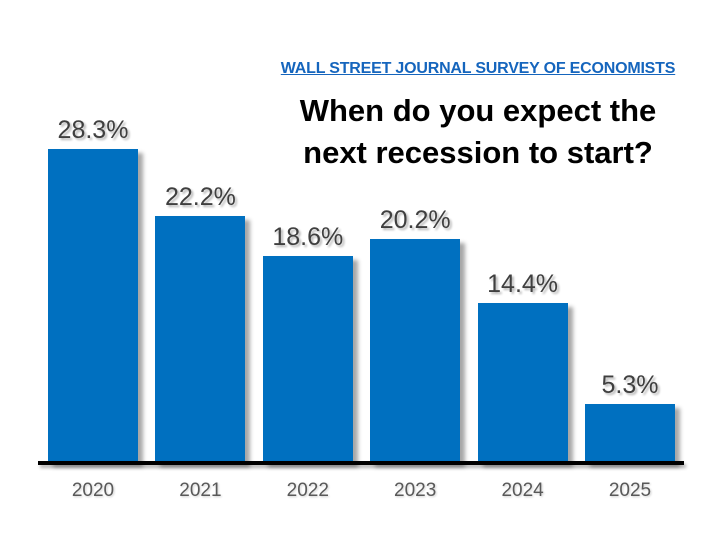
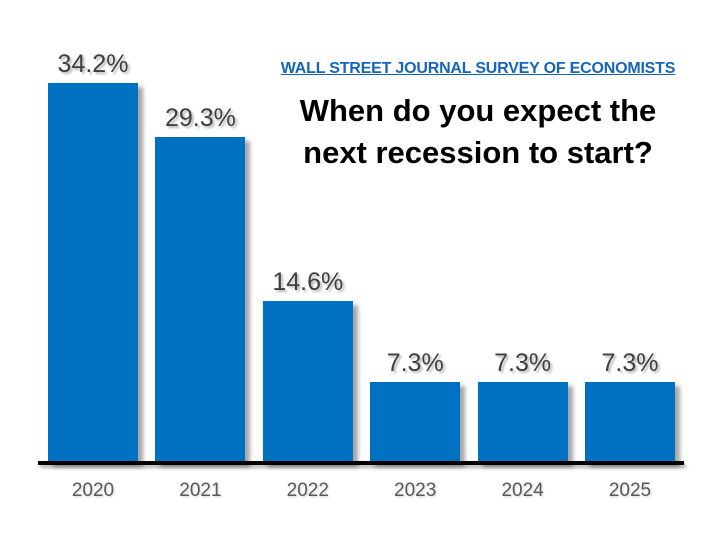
2020: 28.3% -> 34.2%
2021: 22.2% -> 29.3%
2022: 18.6% -> 14.6%
2023: 20.2% -> 7.3%
2024: 14.4% -> 7.3%
2025: 5.3% -> 7.3%
